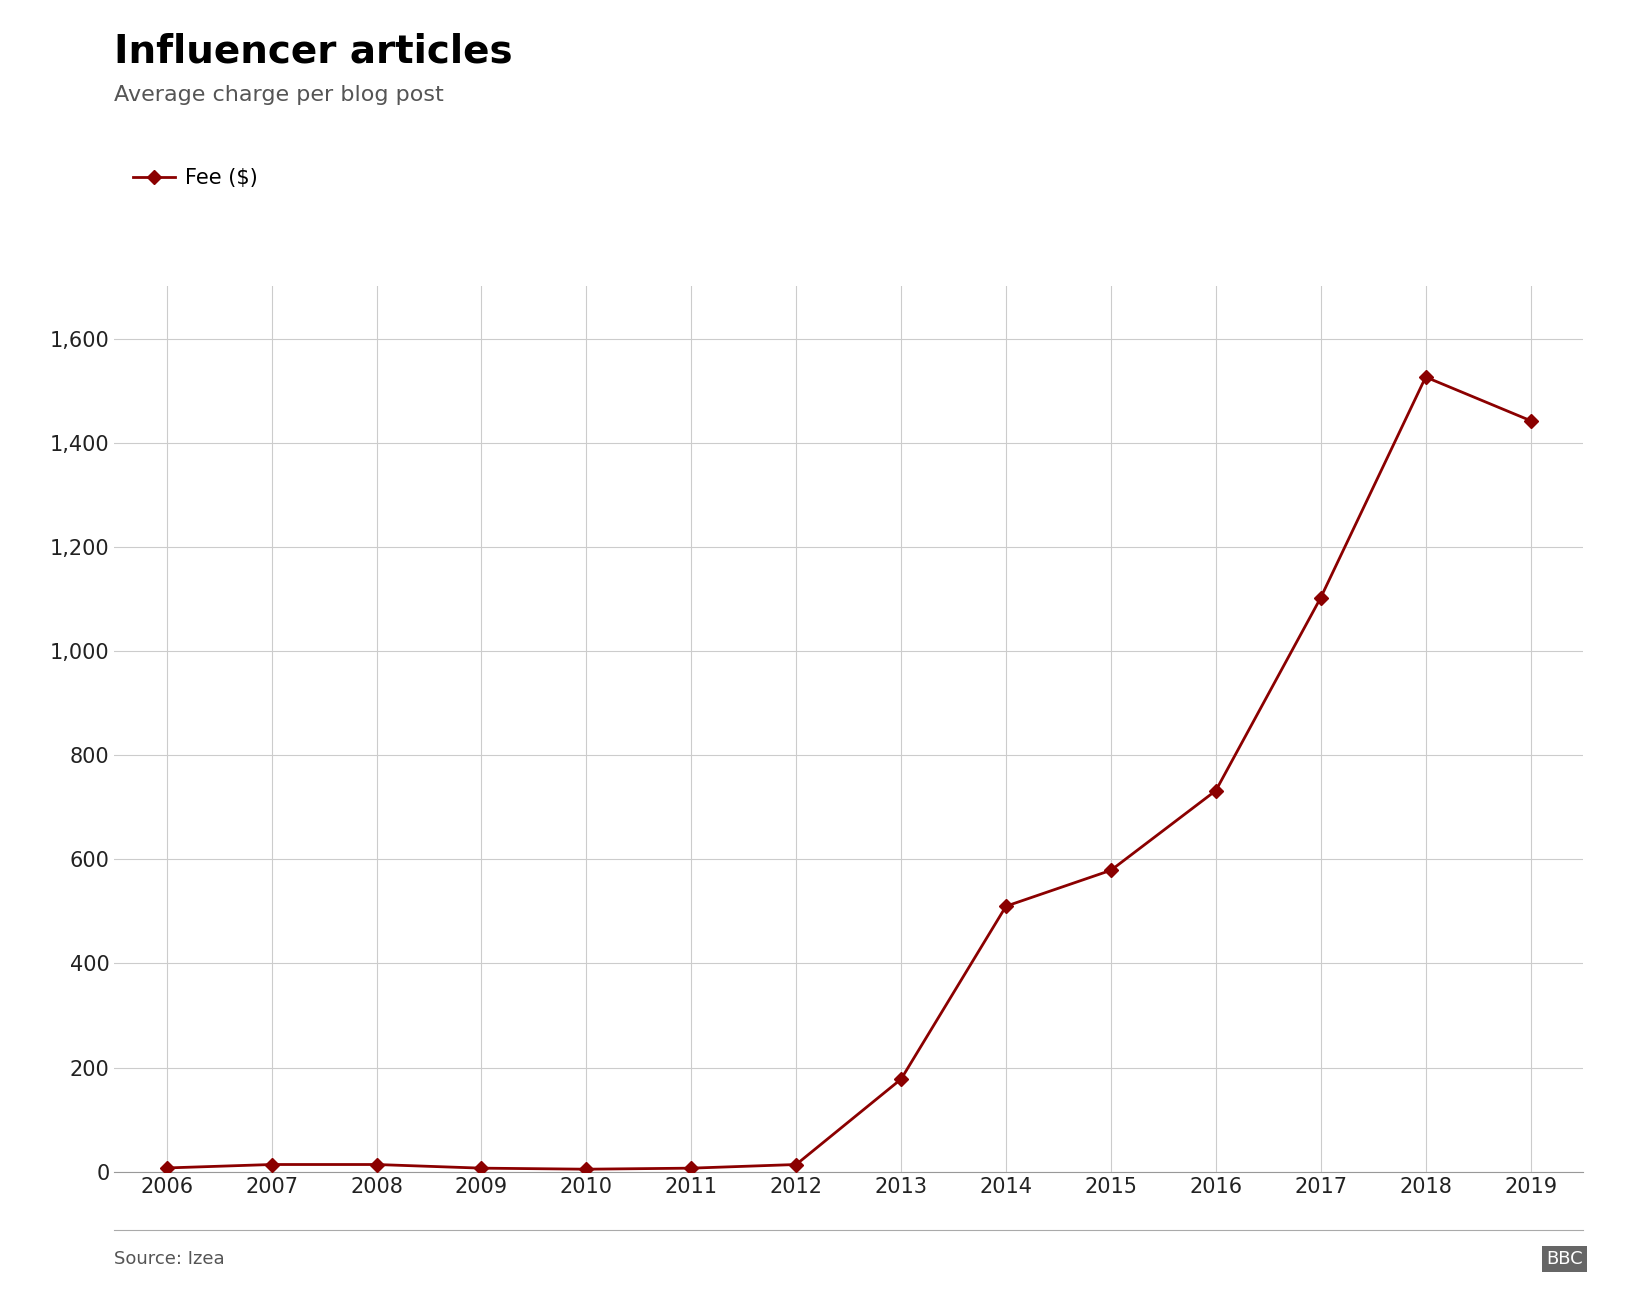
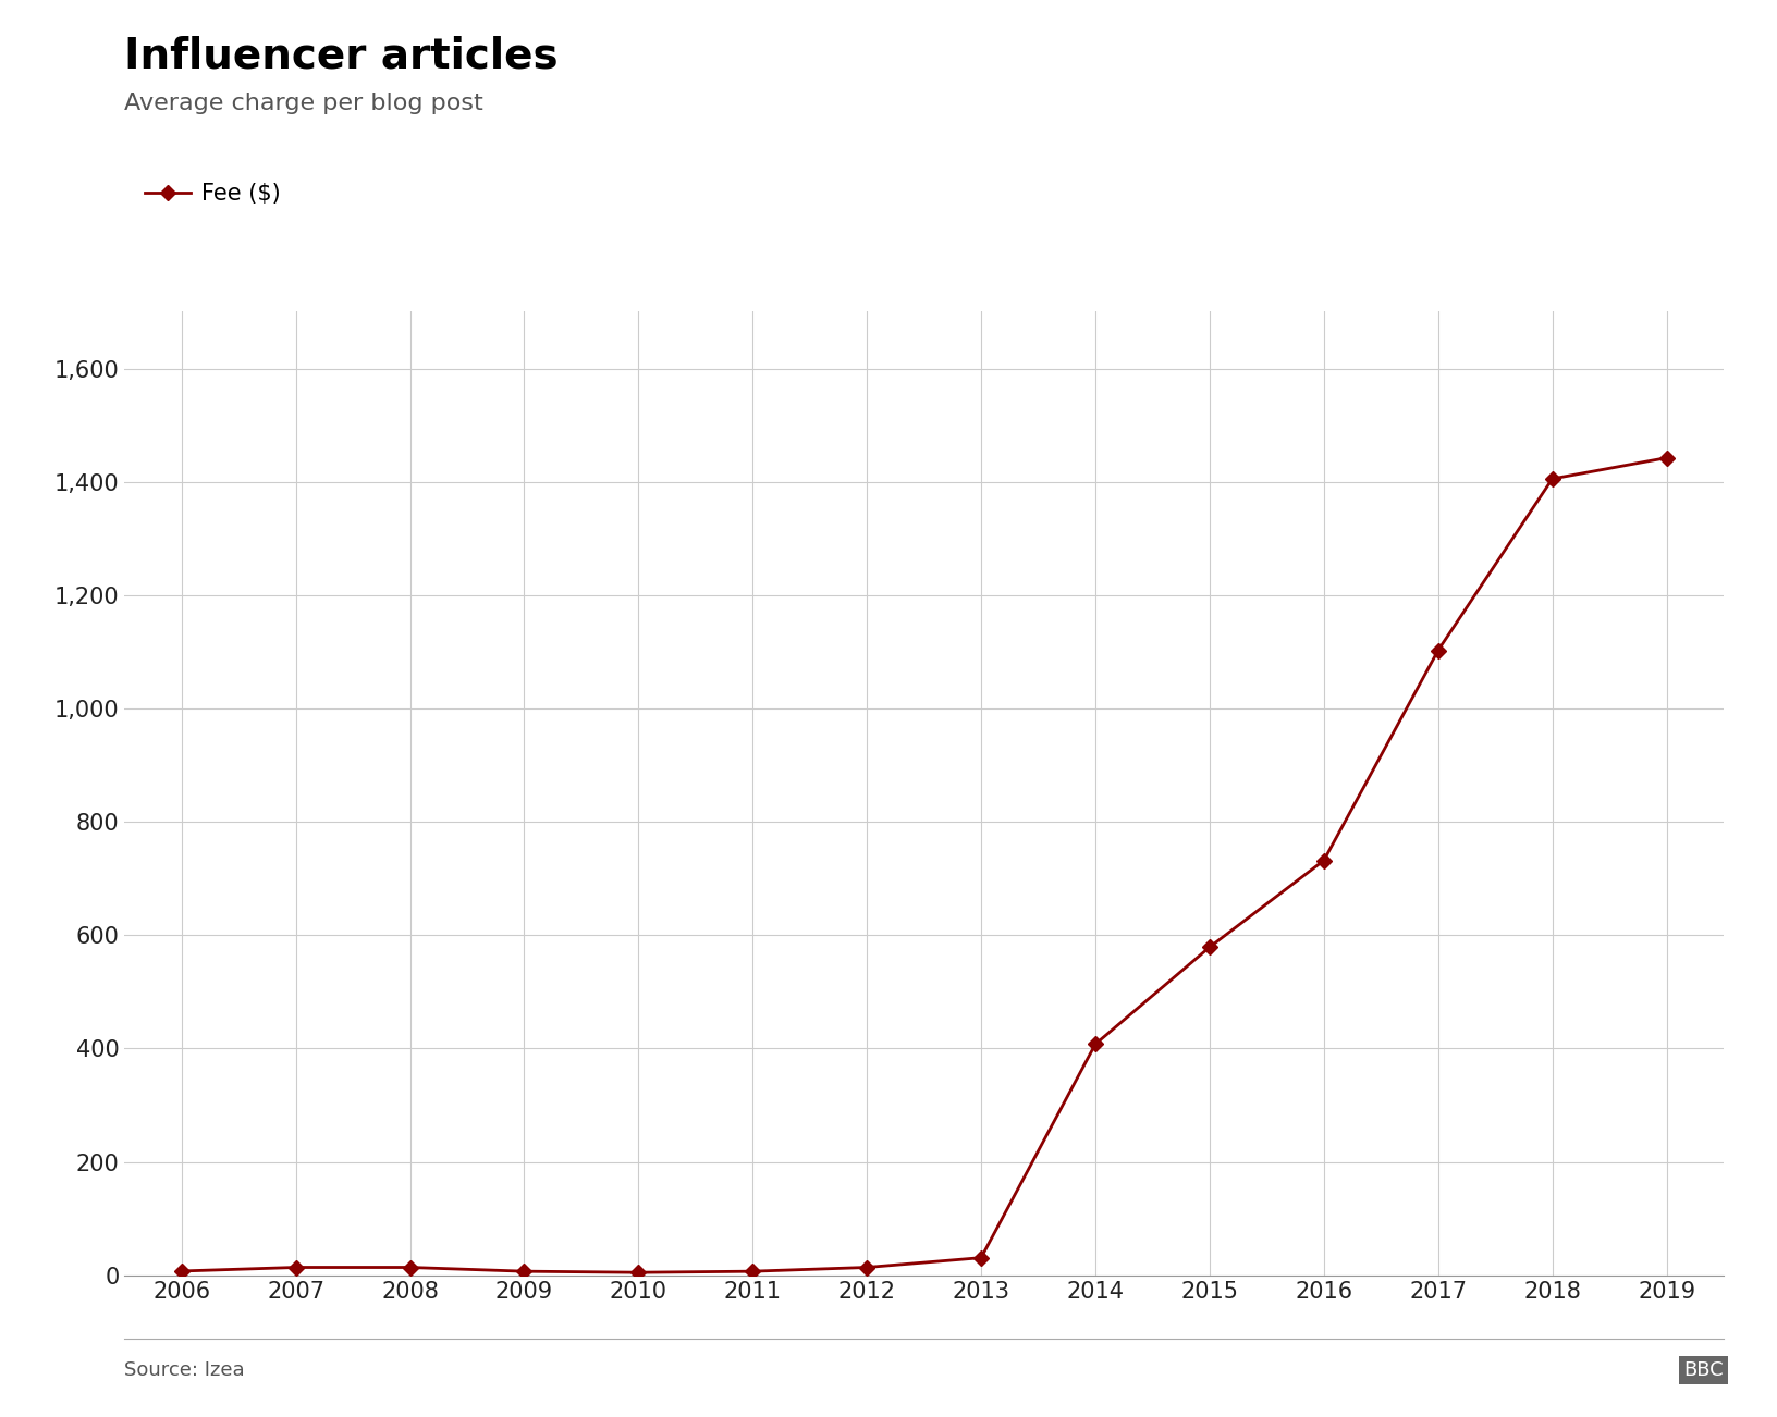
2013: 178 -> 31
2014: 510 -> 408
2018: 1,526 -> 1,405
